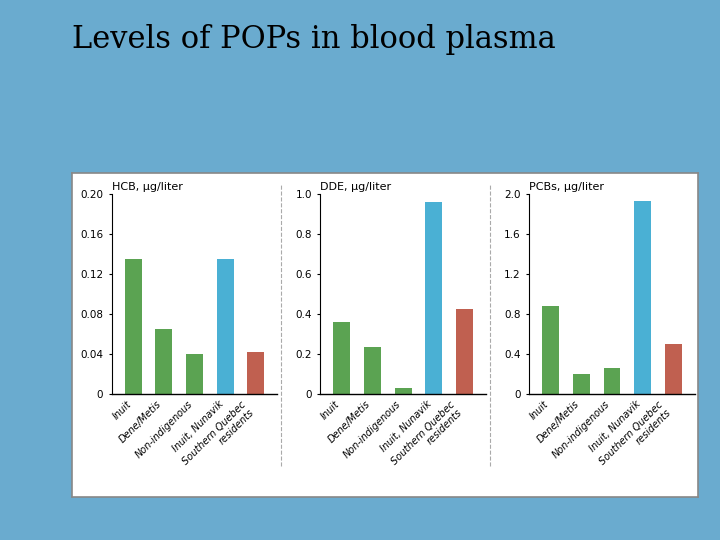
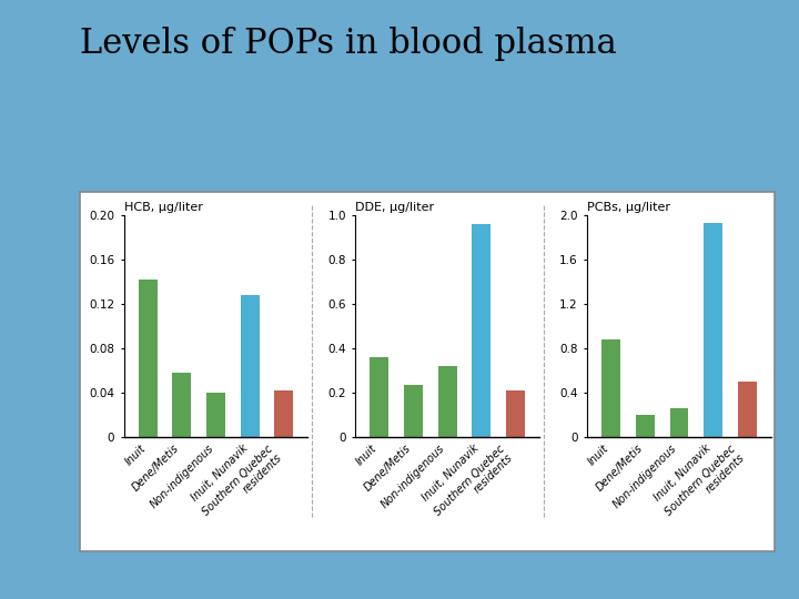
HCB, μg/liter/Inuit: 0.135 -> 0.142
HCB, μg/liter/Dene/Metis: 0.065 -> 0.058
HCB, μg/liter/Inuit, Nunavik: 0.135 -> 0.128
DDE, μg/liter/Non-indigenous: 0.03 -> 0.32
DDE, μg/liter/Southern Quebec residents: 0.42 -> 0.21
